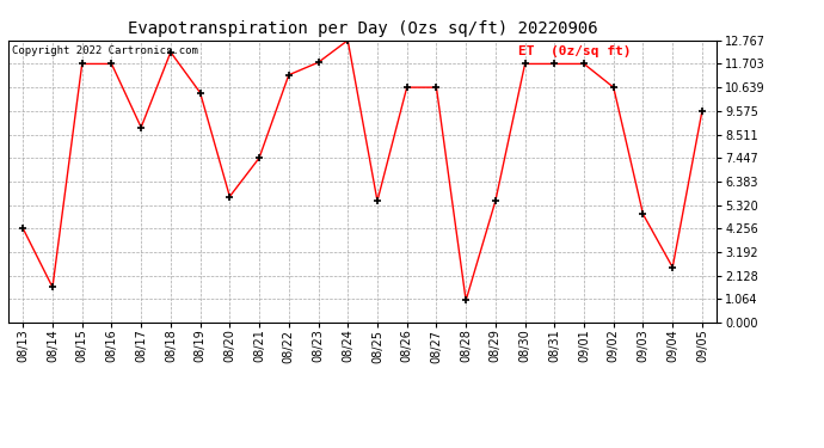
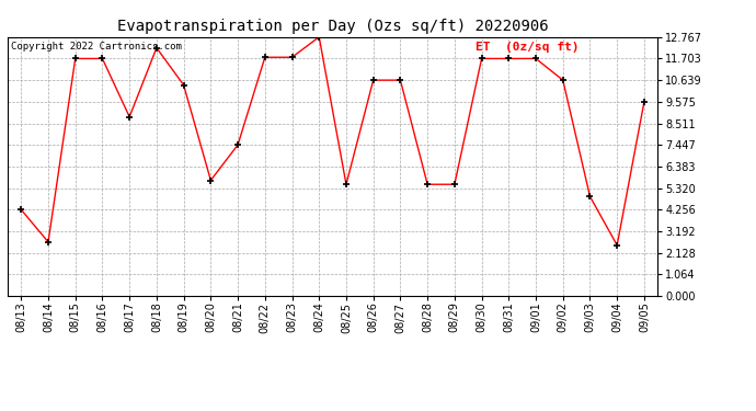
08/14: 1.6 -> 2.7
08/22: 11.2 -> 11.8
08/28: 1.0 -> 5.5
